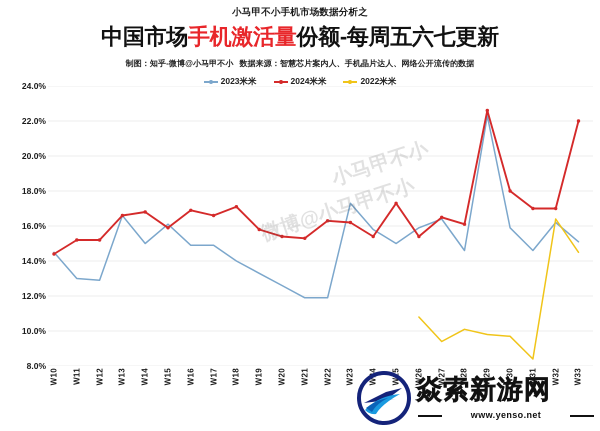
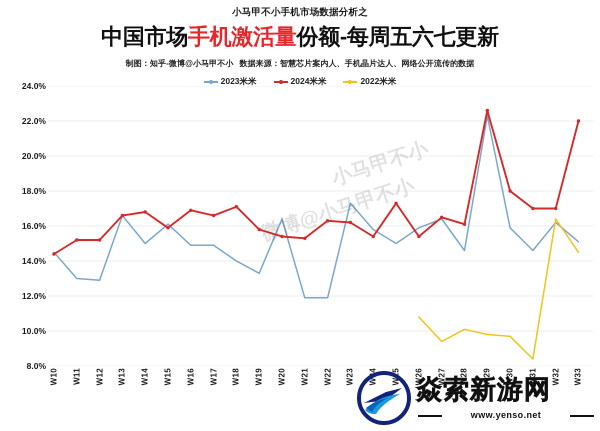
2023米米/W20: 12.6% -> 16.4%
